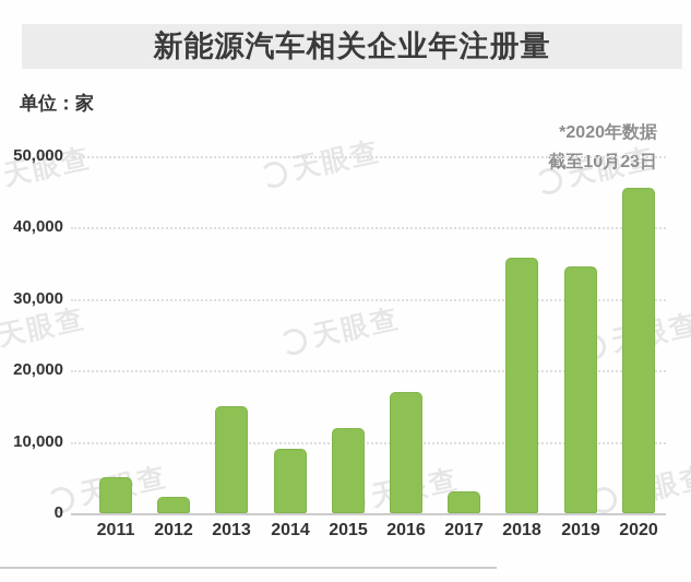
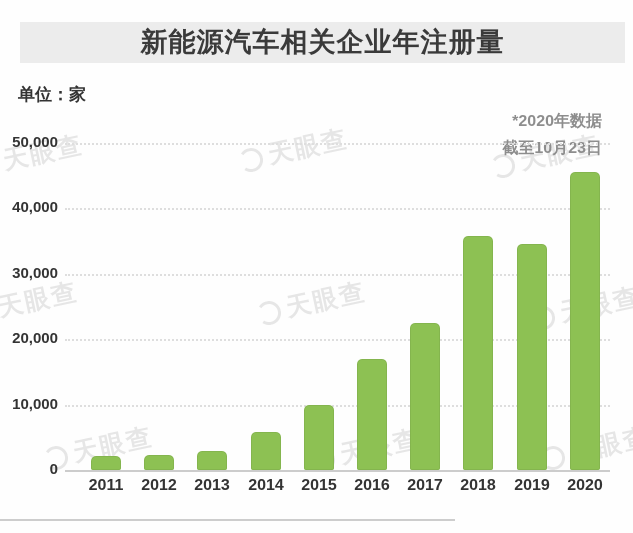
2011: 5000 -> 2000
2013: 15000 -> 3000
2014: 9000 -> 6000
2015: 12000 -> 10000
2017: 3000 -> 22000
